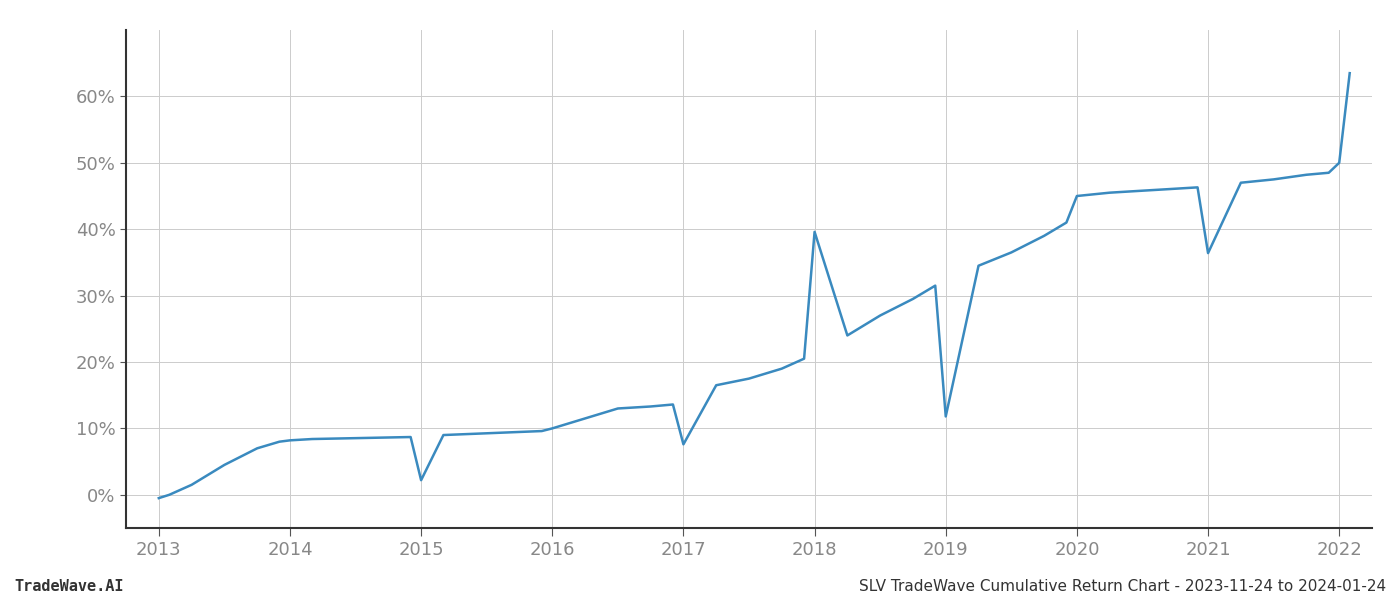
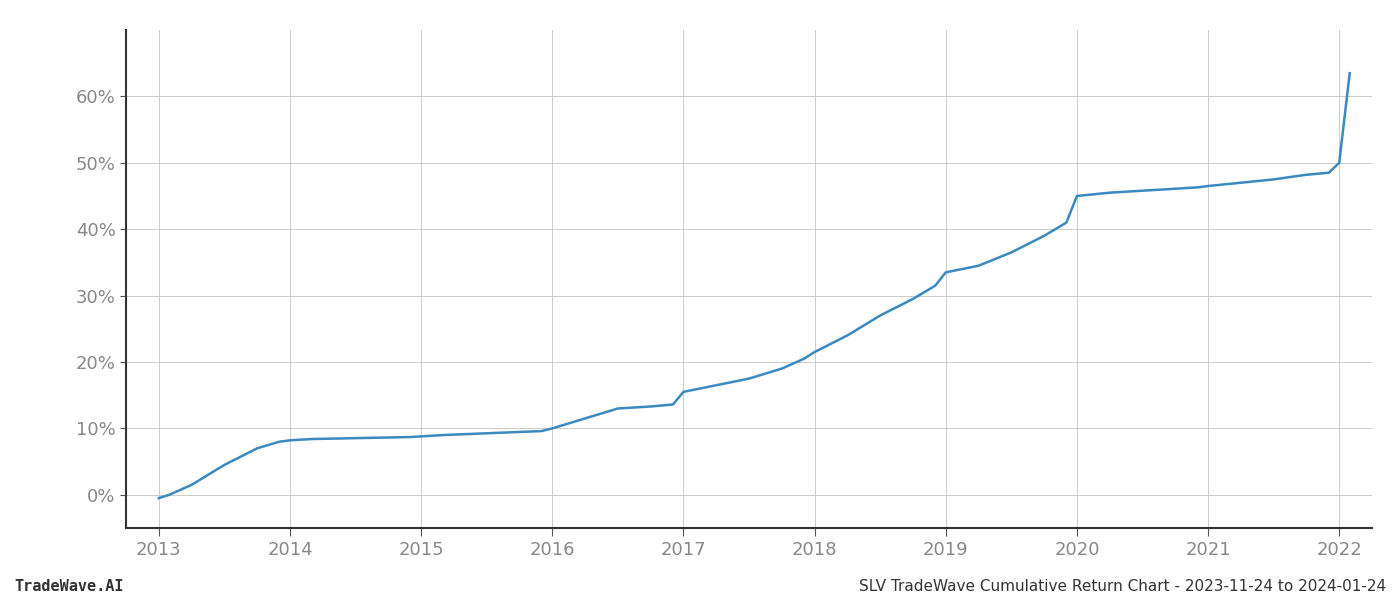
2015: 2.2% -> 8.8%
2017: 7.6% -> 15.5%
2018: 39.6% -> 21.5%
2019: 11.8% -> 33.5%
2021: 36.4% -> 46.5%
